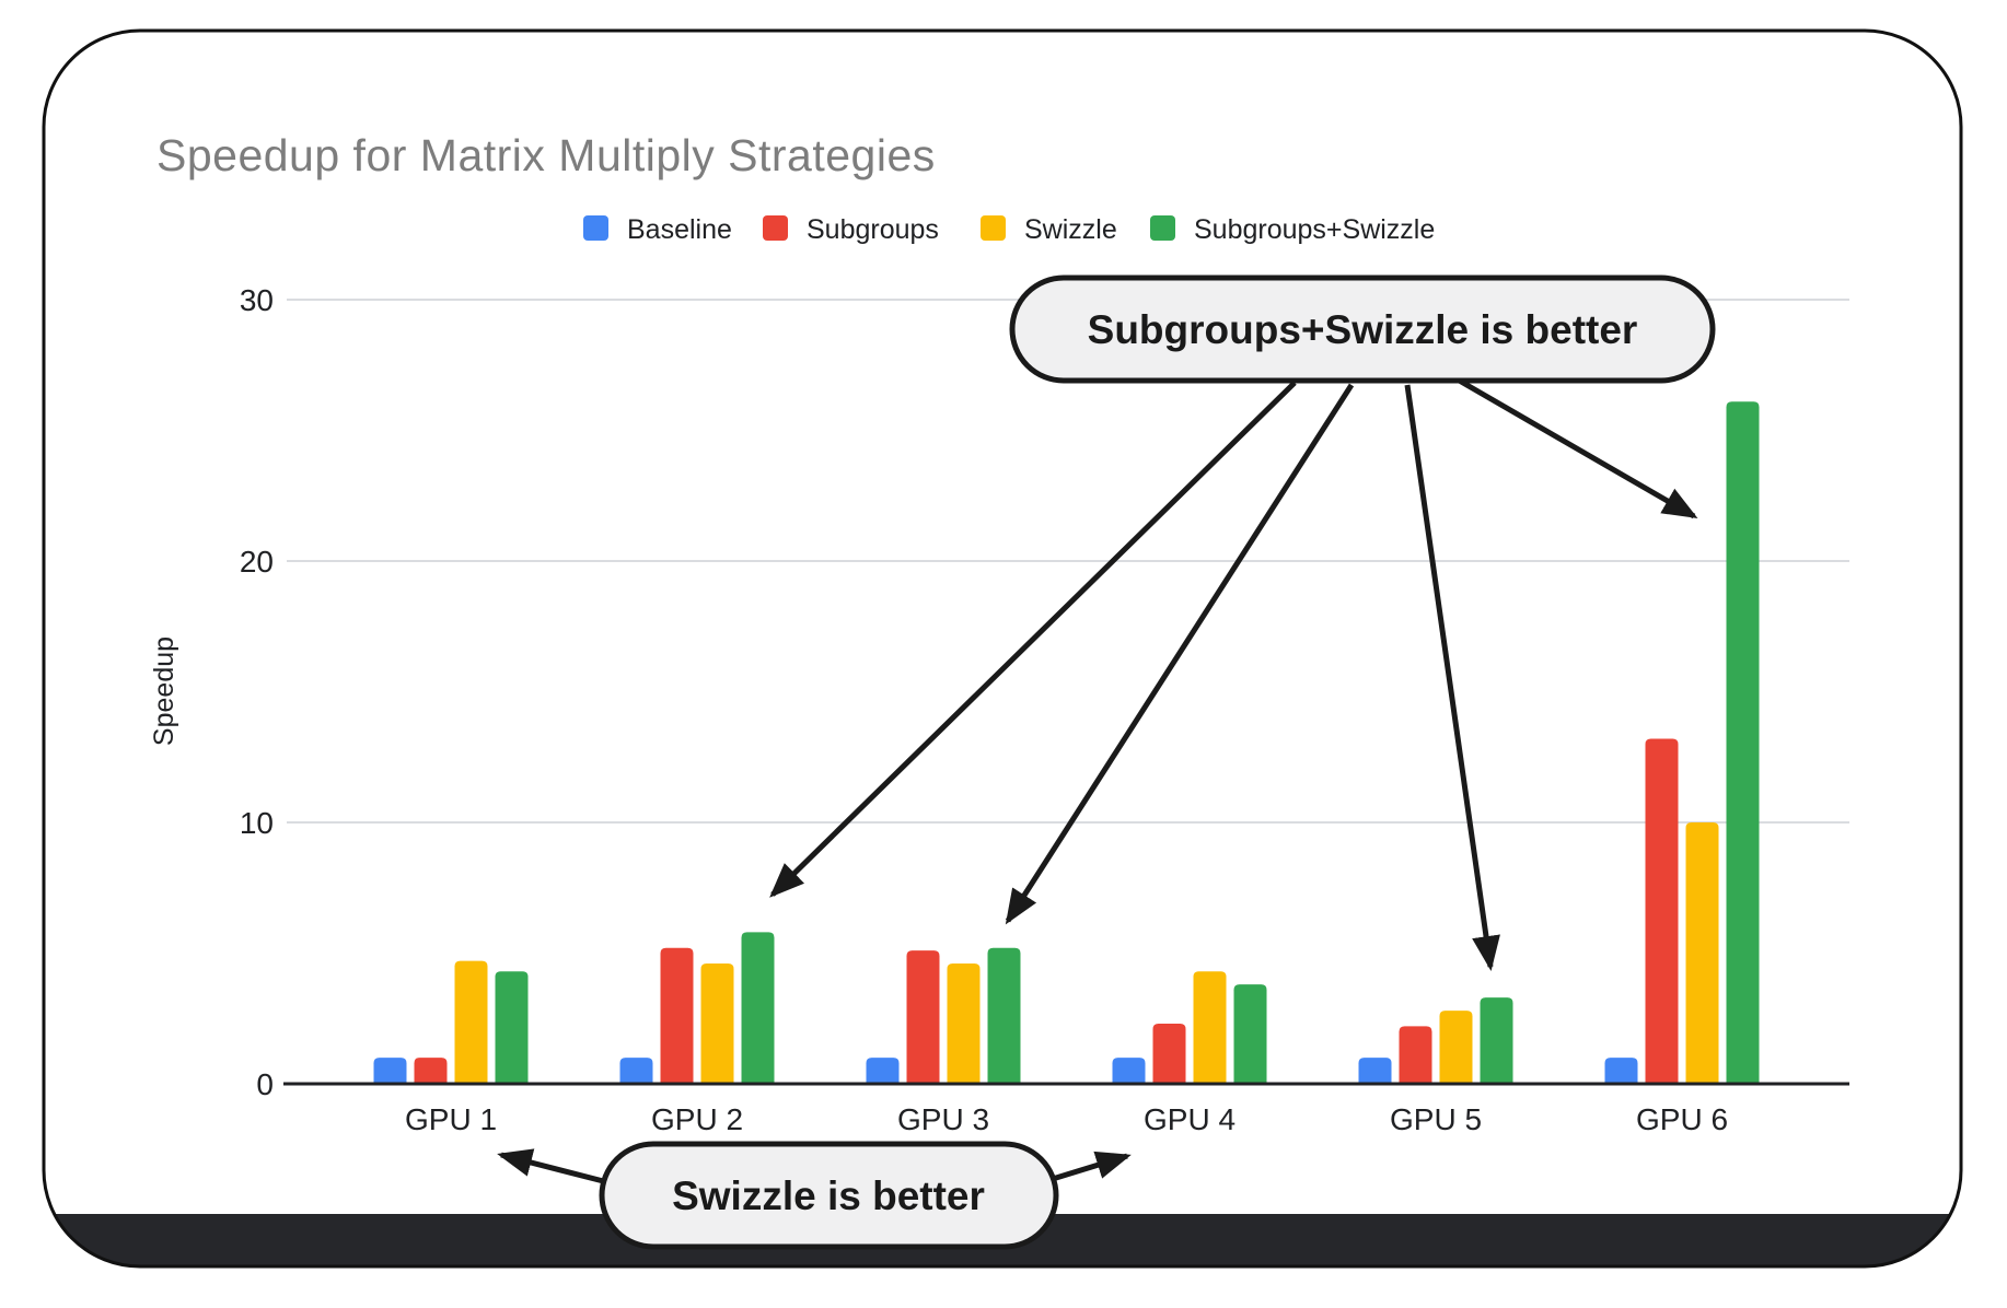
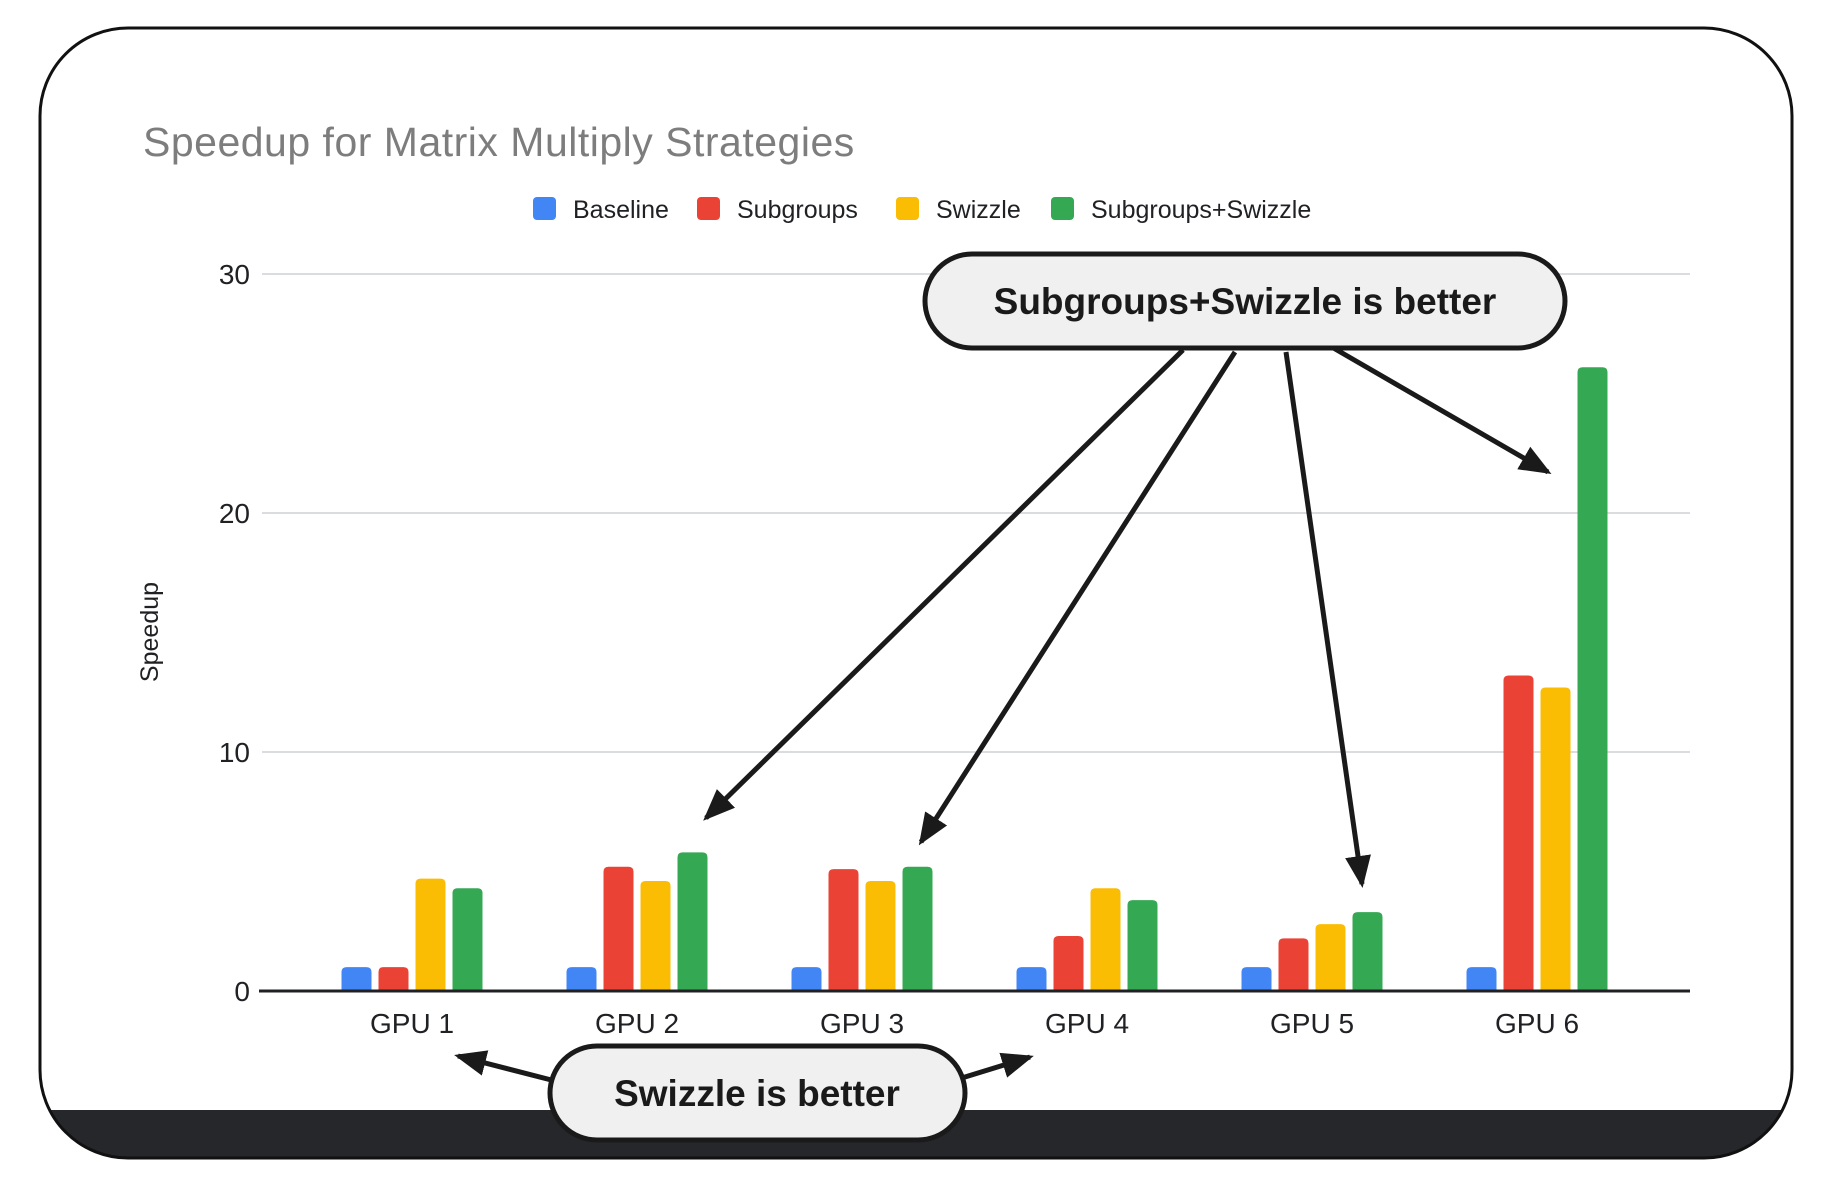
Swizzle/GPU 6: 10.0 -> 12.7
